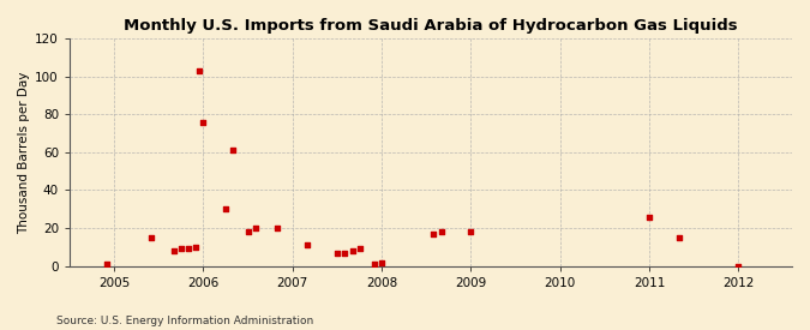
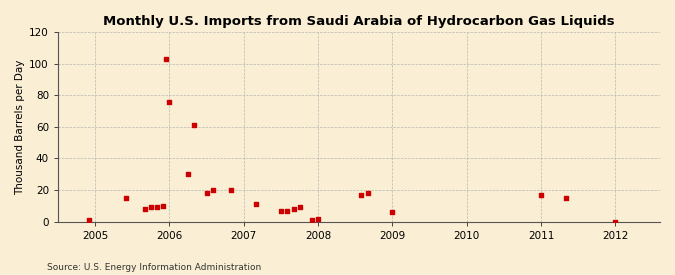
2009: 18 -> 6
2011: 26 -> 17
